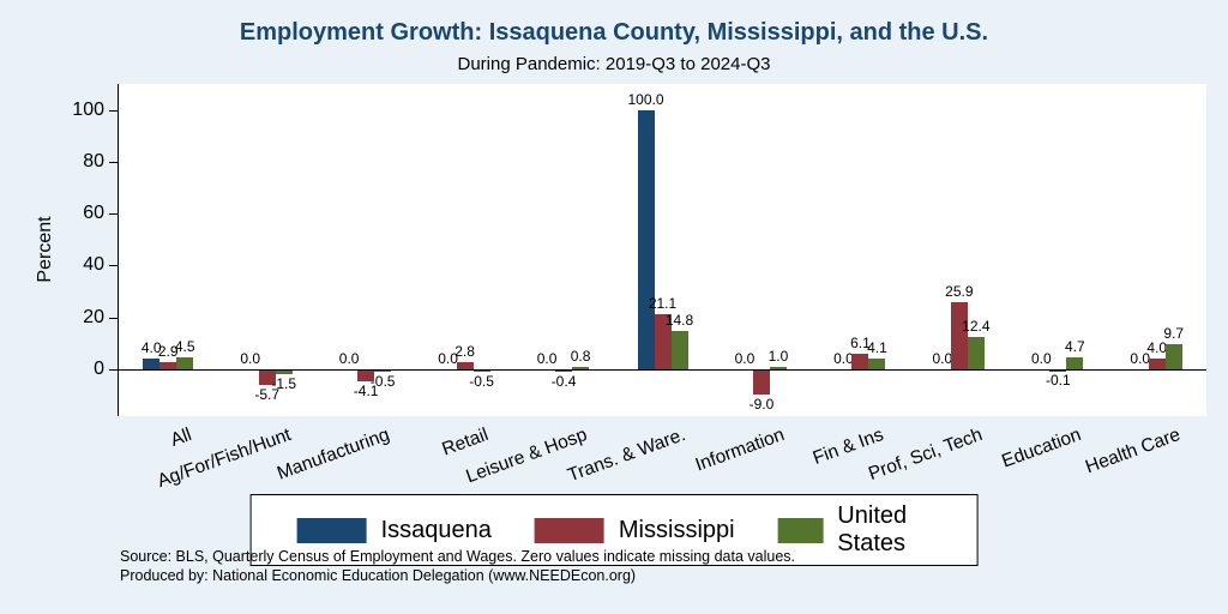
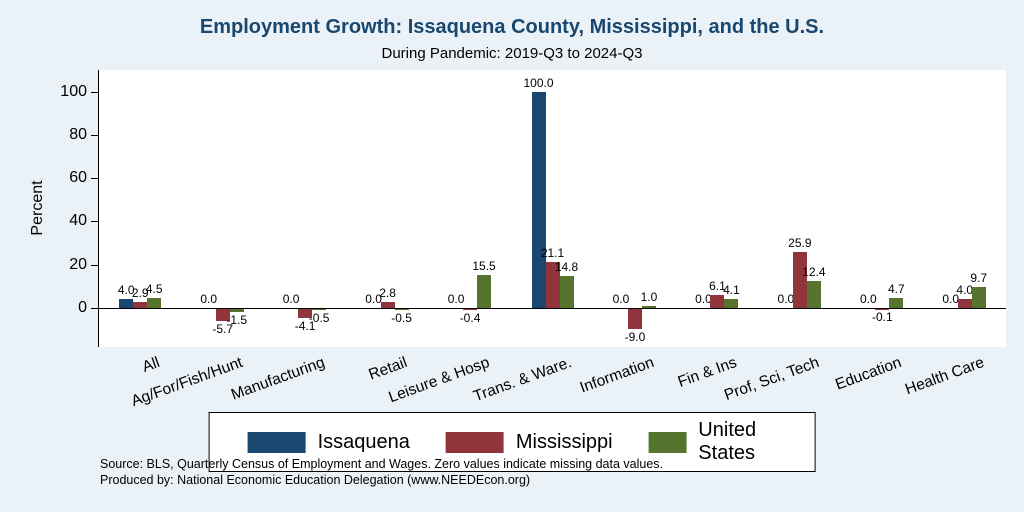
United States/Leisure & Hosp: 0.8 -> 15.5
